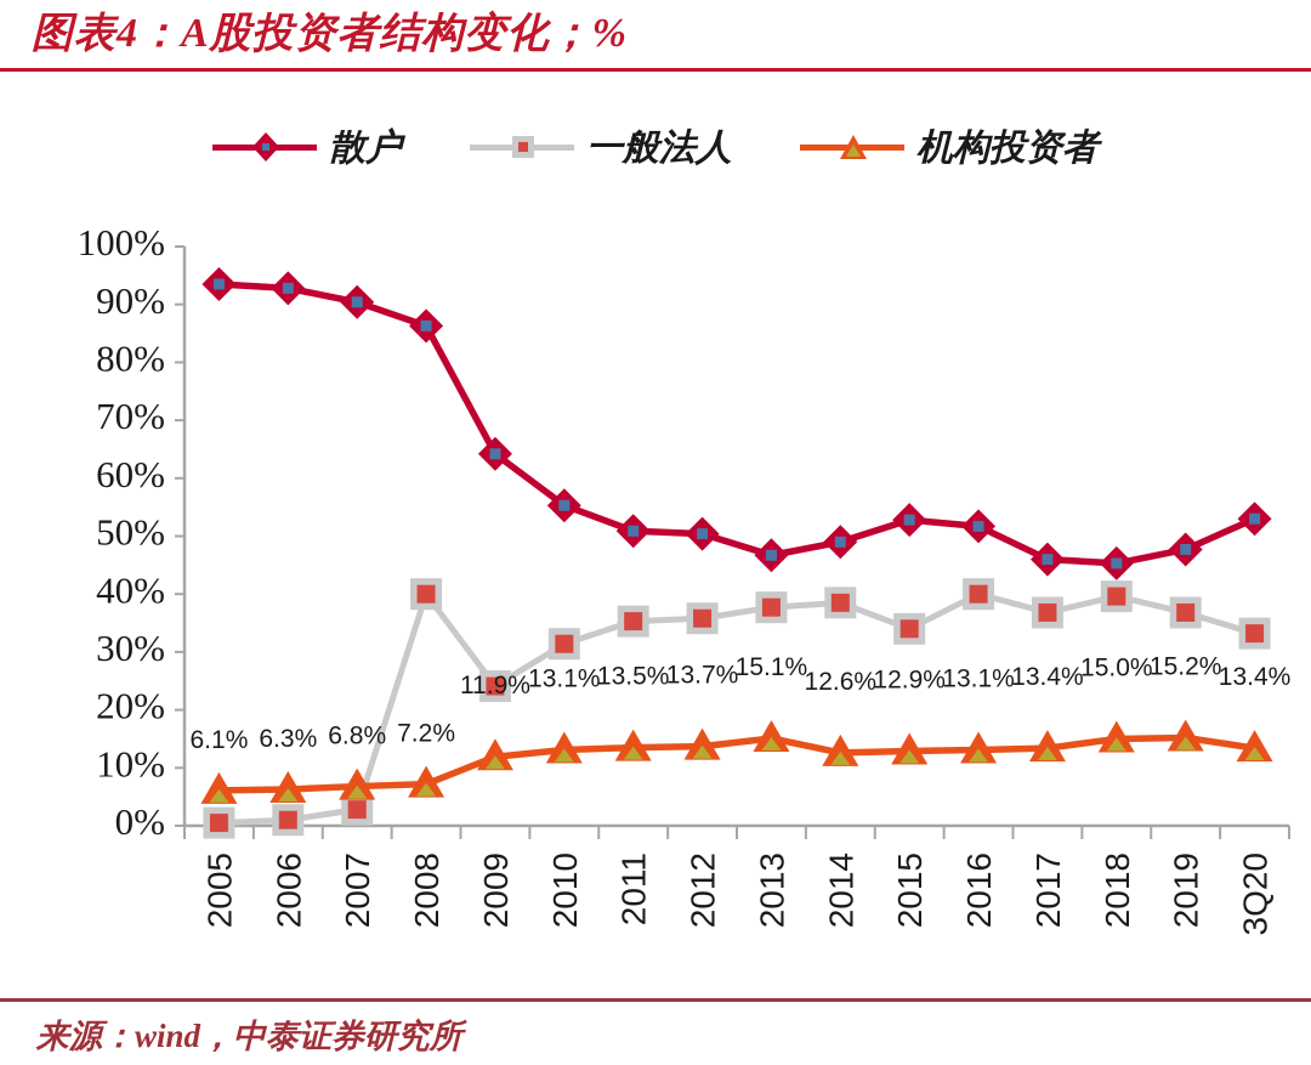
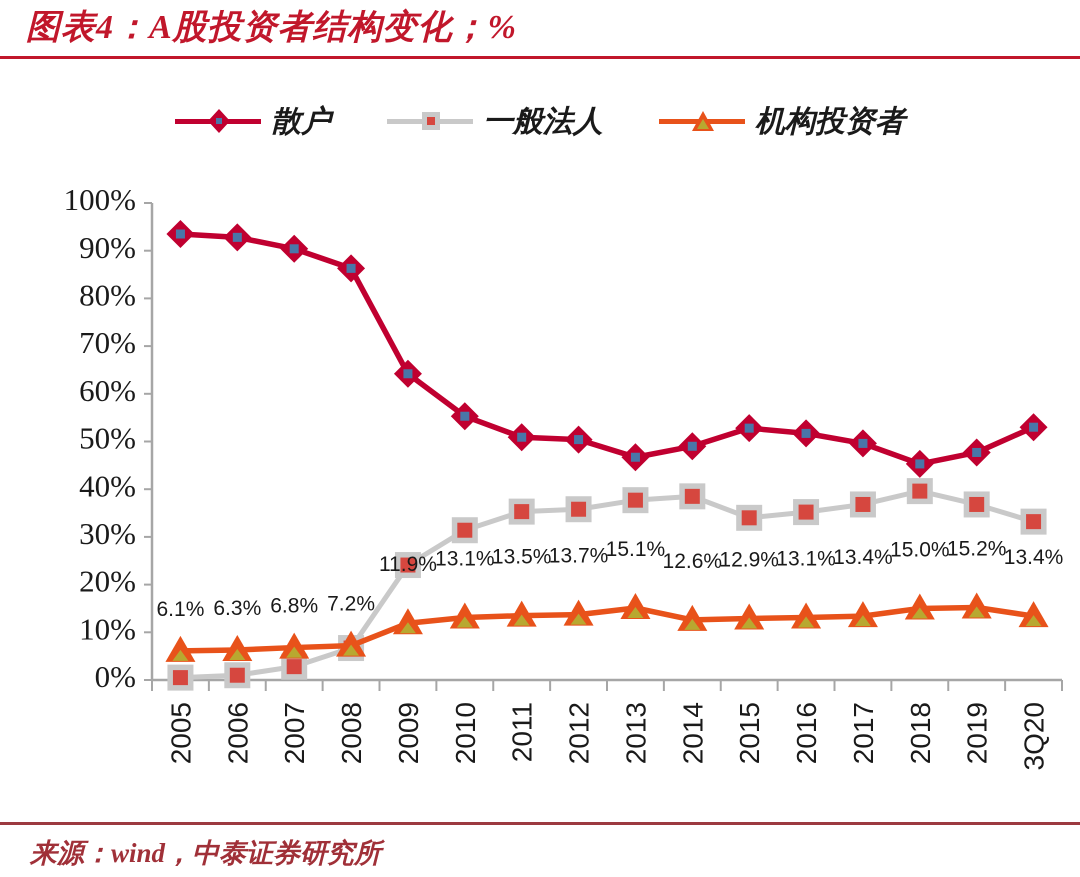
一般法人/2008: 40% -> 7%
一般法人/2016: 40% -> 35%
散户/2017: 46% -> 50%
